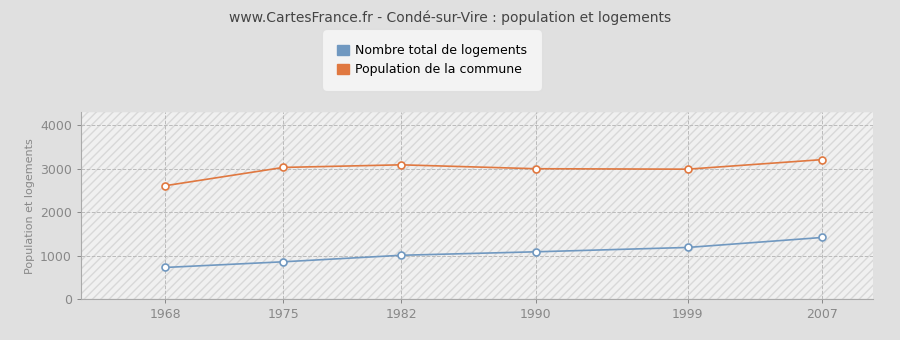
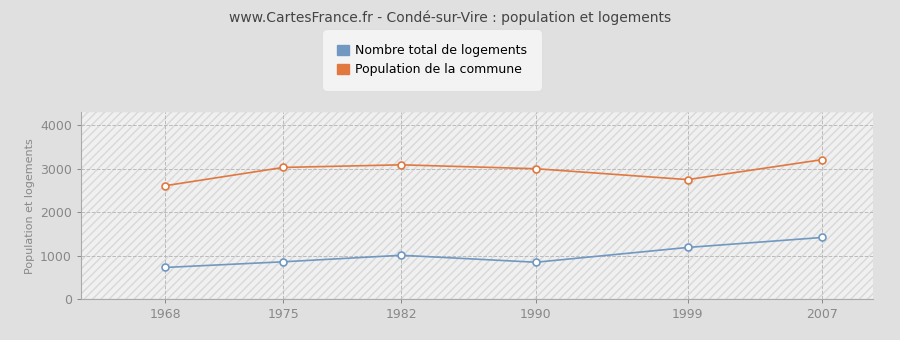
Nombre total de logements/1990: 1090 -> 850
Population de la commune/1999: 2990 -> 2750
